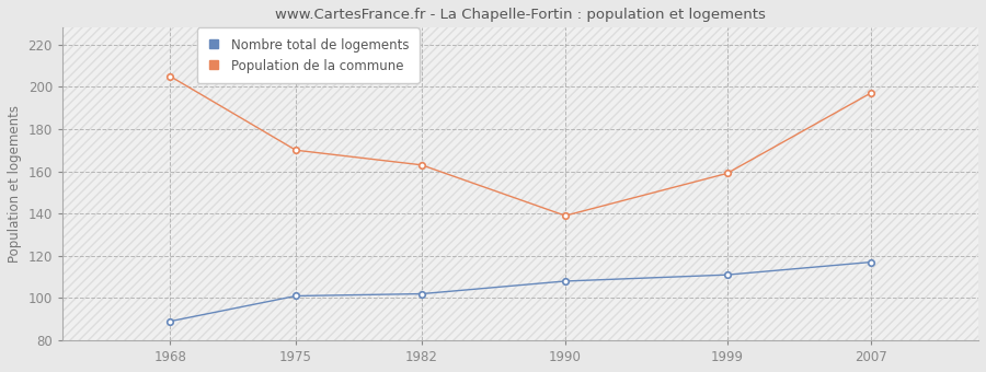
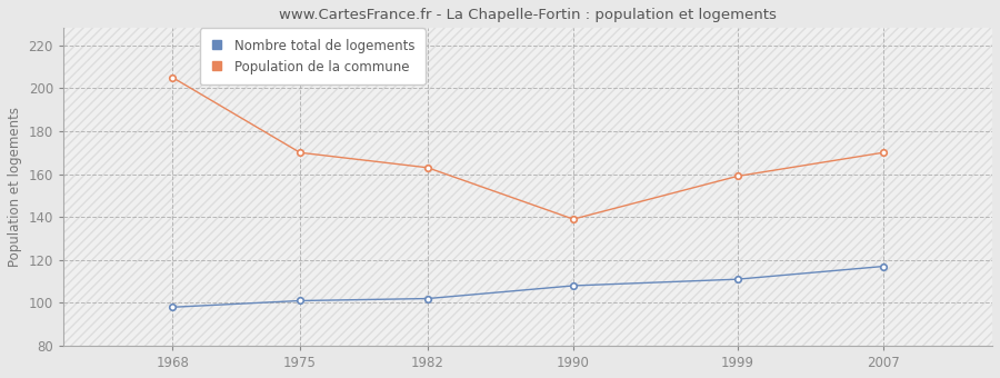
Nombre total de logements/1968: 89 -> 98
Population de la commune/2007: 197 -> 170
